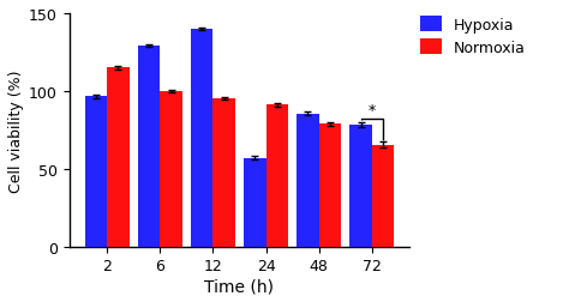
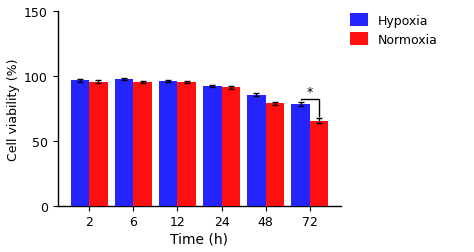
Normoxia/2: 115 -> 96
Hypoxia/6: 129 -> 98
Normoxia/6: 100 -> 96
Hypoxia/12: 140 -> 96
Hypoxia/24: 57 -> 92
